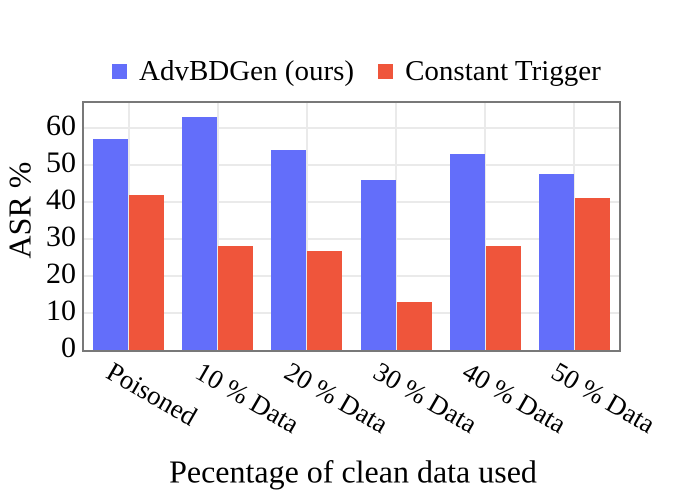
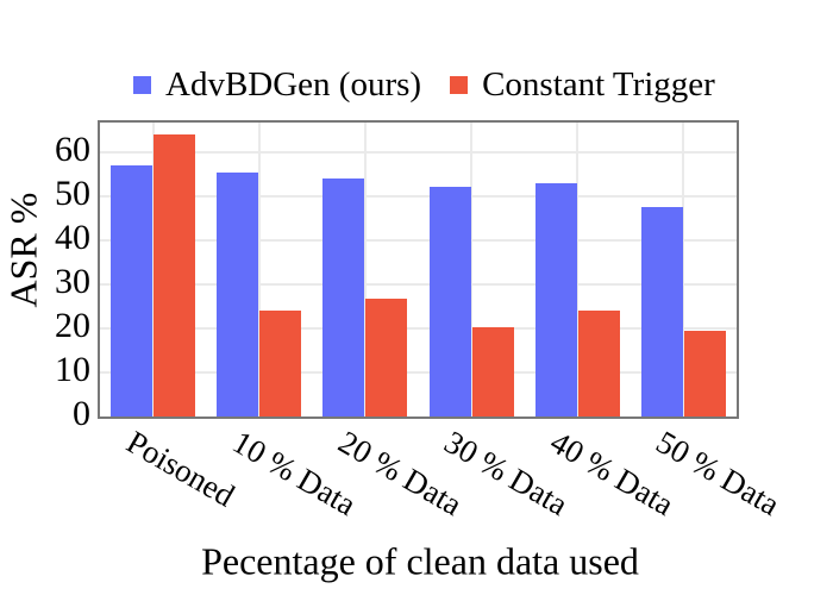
Constant Trigger/Poisoned: 42 -> 64
AdvBDGen (ours)/10 % Data: 63 -> 56
Constant Trigger/10 % Data: 28 -> 24
AdvBDGen (ours)/30 % Data: 46 -> 52
Constant Trigger/30 % Data: 13 -> 20
Constant Trigger/40 % Data: 28 -> 24
Constant Trigger/50 % Data: 41 -> 20
